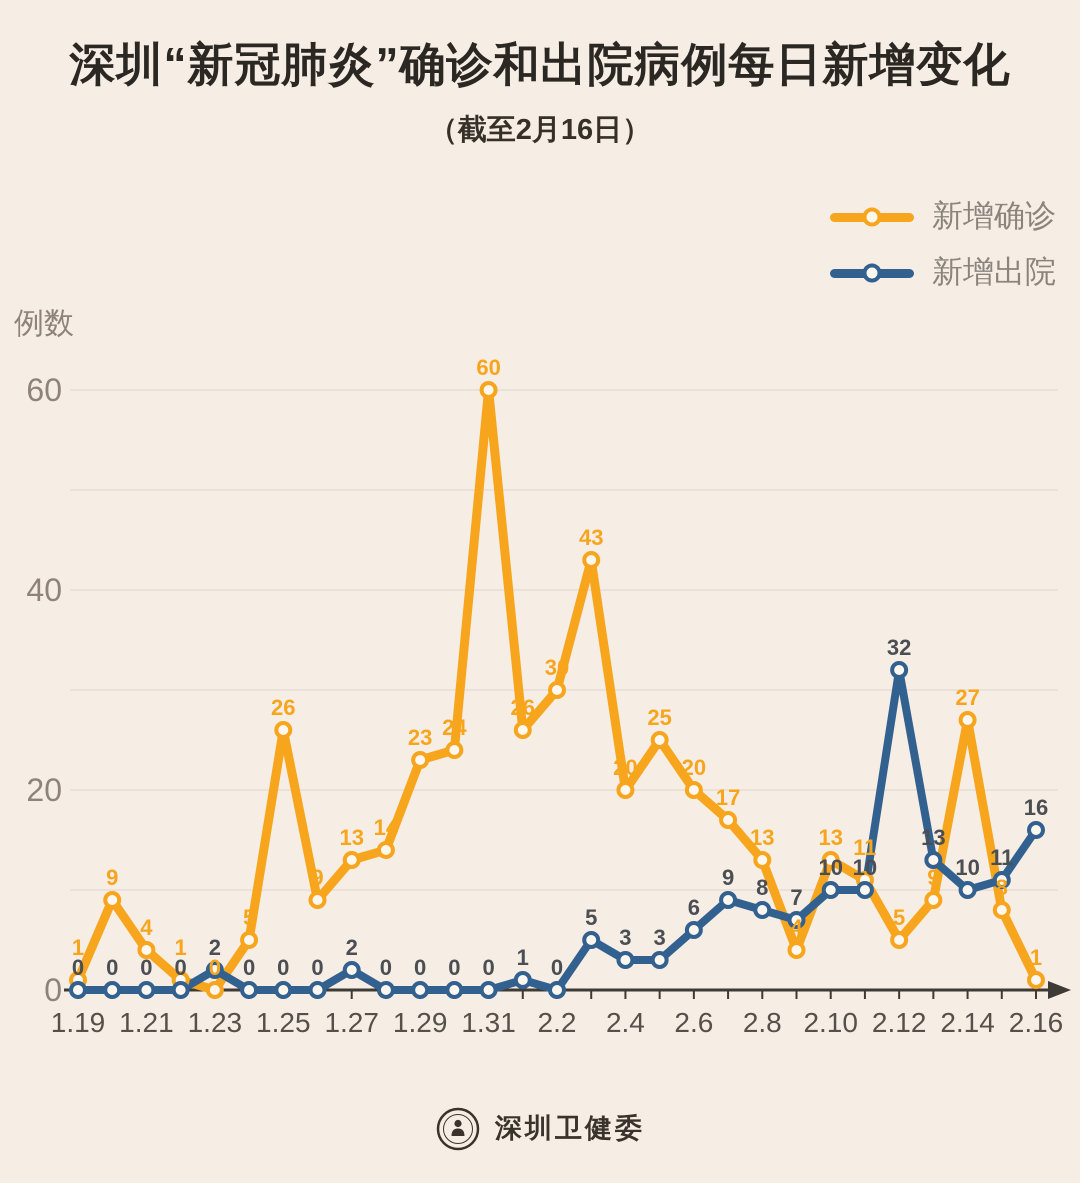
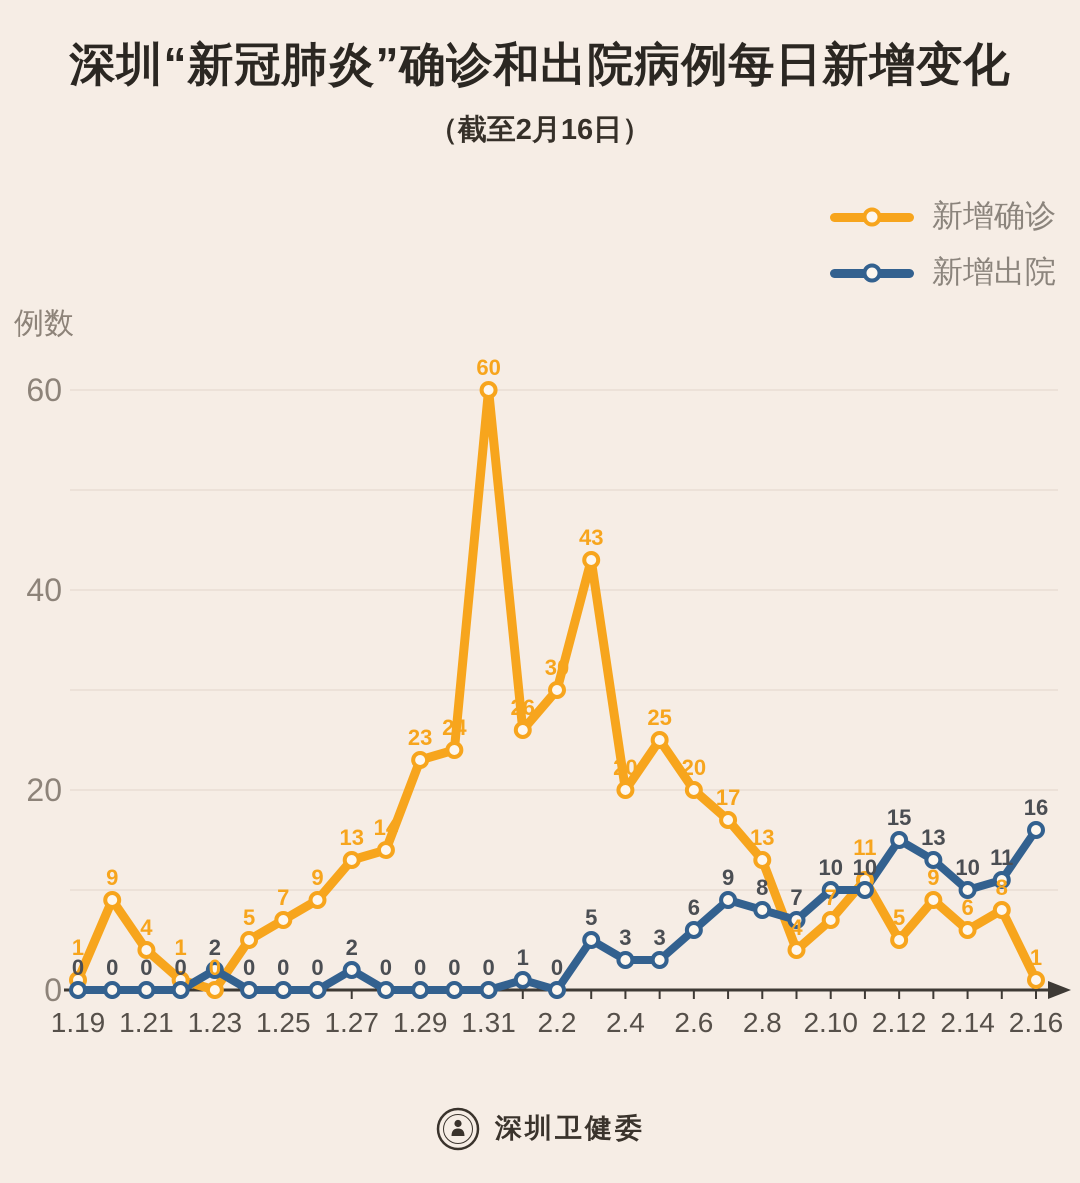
新增确诊/1.25: 26 -> 7
新增确诊/2.10: 13 -> 7
新增出院/2.12: 32 -> 15
新增确诊/2.14: 27 -> 6
